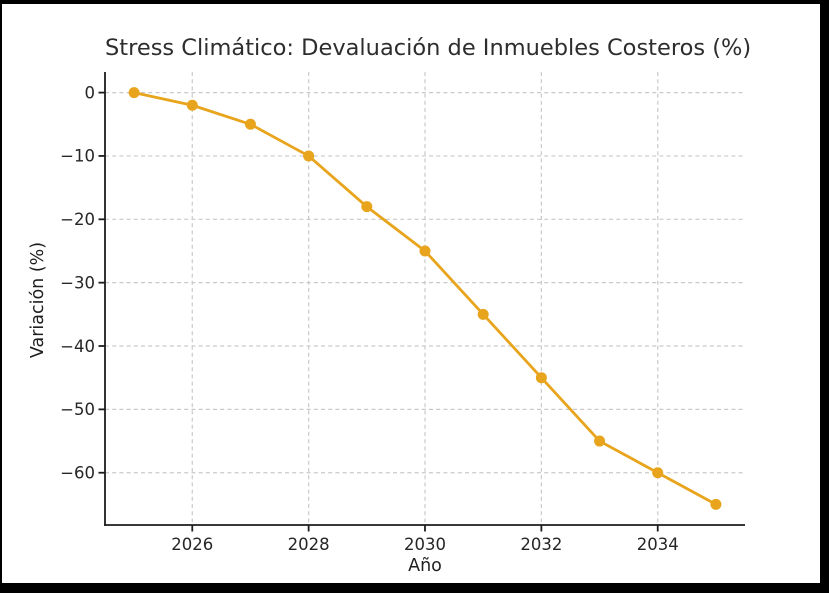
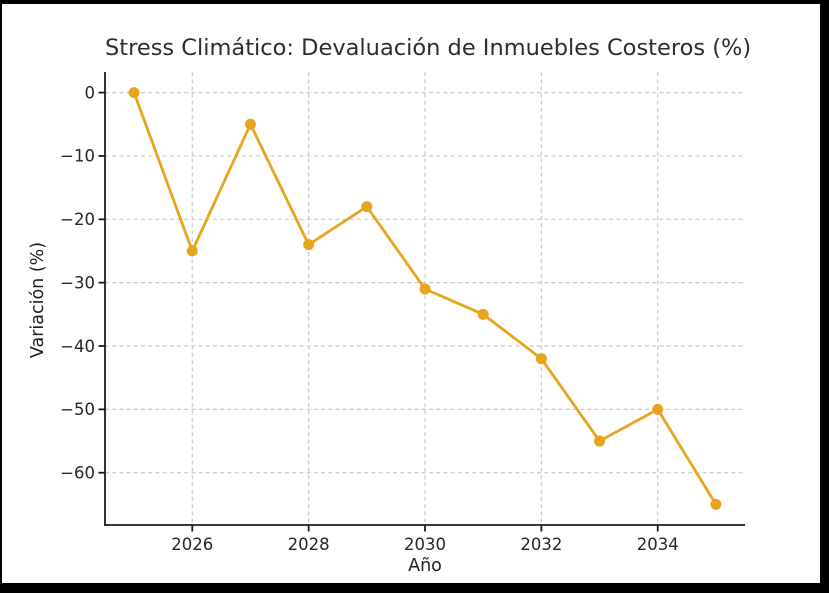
2026: -2 -> -25
2028: -10 -> -24
2030: -25 -> -31
2032: -45 -> -42
2034: -60 -> -50
